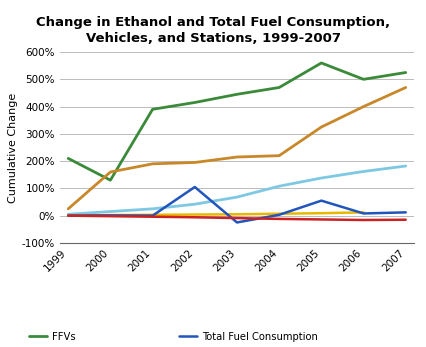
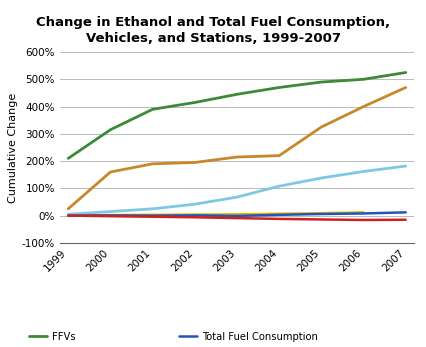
FFVs/2000: 130% -> 315%
Total Fuel Consumption/2002: 105% -> 1%
Total Fuel Consumption/2003: -25% -> -1%
FFVs/2005: 560% -> 490%
Total Fuel Consumption/2005: 55% -> 6%
